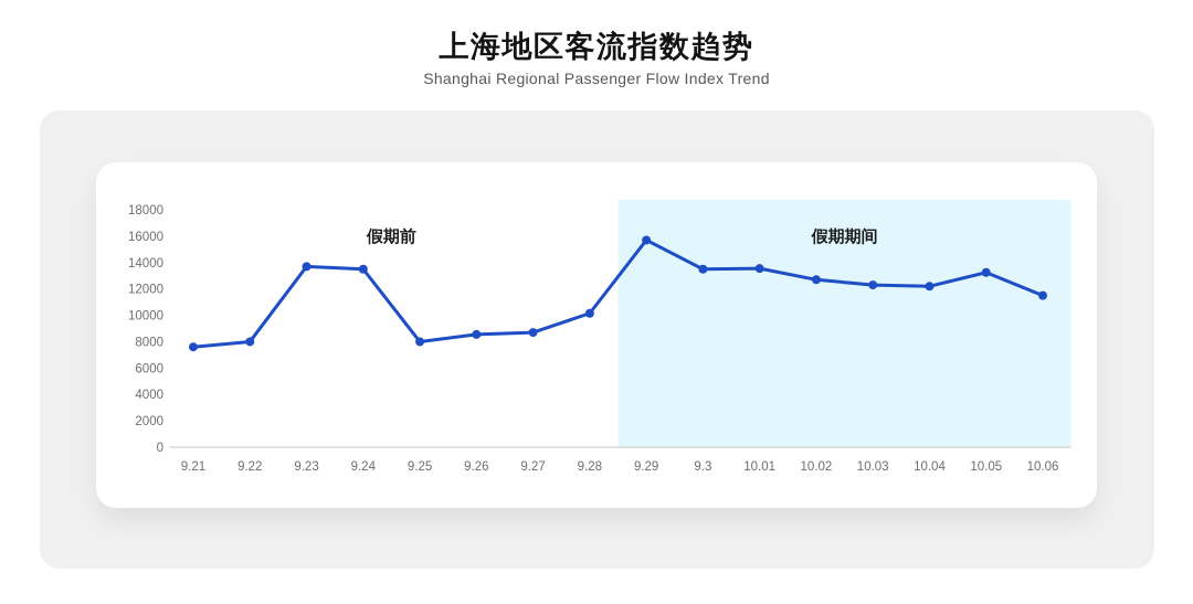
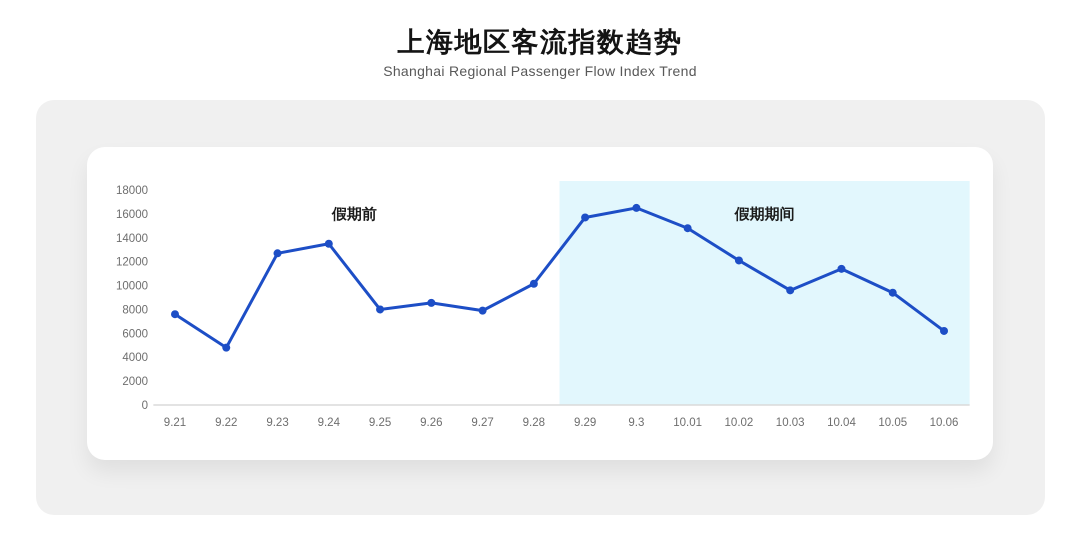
9.22: 8000 -> 4800
9.23: 13700 -> 12700
9.27: 8700 -> 7900
9.3: 13500 -> 16500
10.01: 13600 -> 14800
10.02: 12700 -> 12100
10.03: 12300 -> 9600
10.04: 12200 -> 11400
10.05: 13200 -> 9400
10.06: 11500 -> 6200
